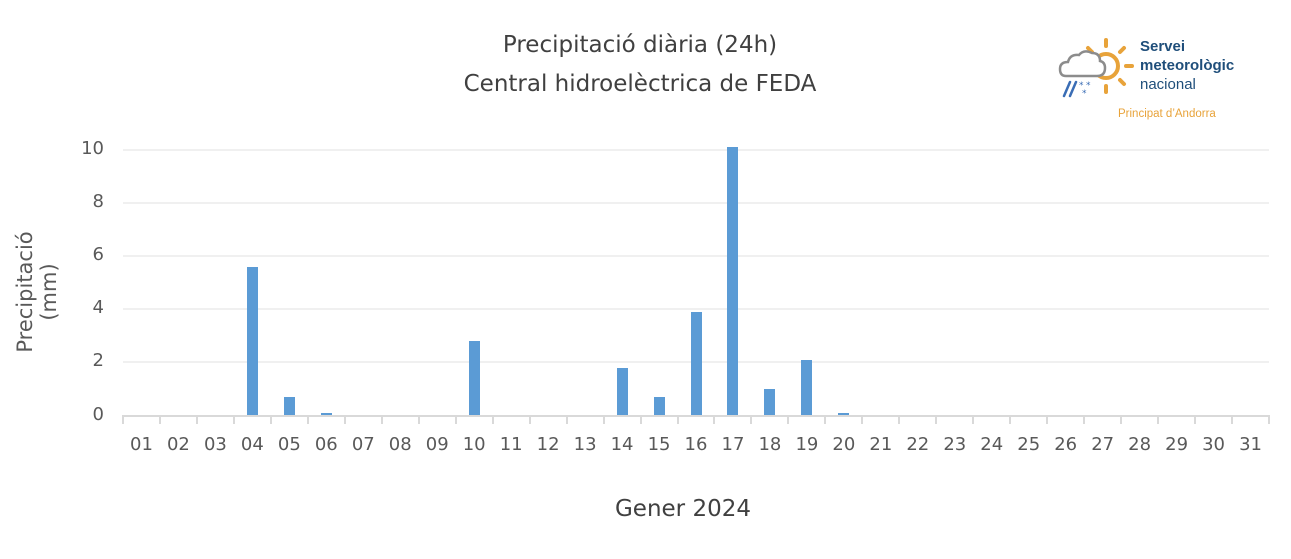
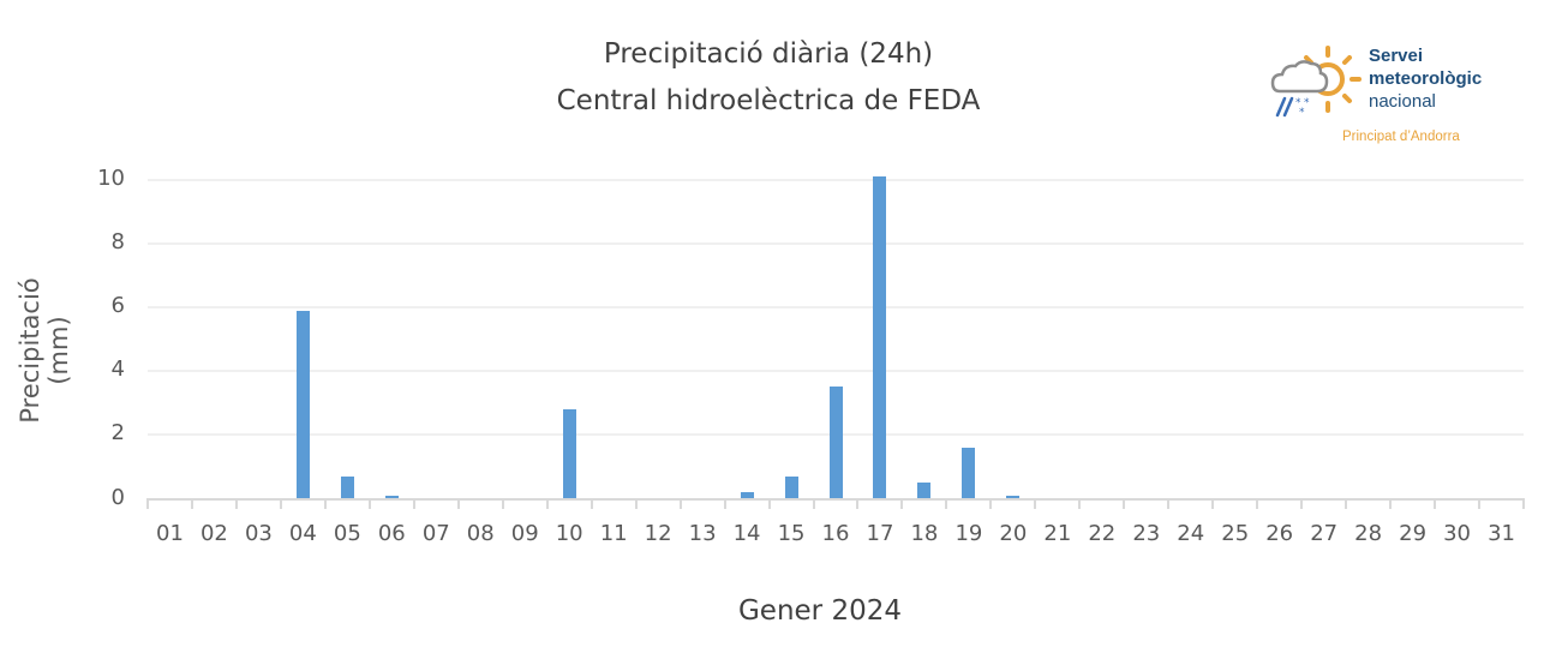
04: 5.6 -> 5.9
14: 1.8 -> 0.2
16: 3.9 -> 3.5
18: 1.0 -> 0.5
19: 2.1 -> 1.6
